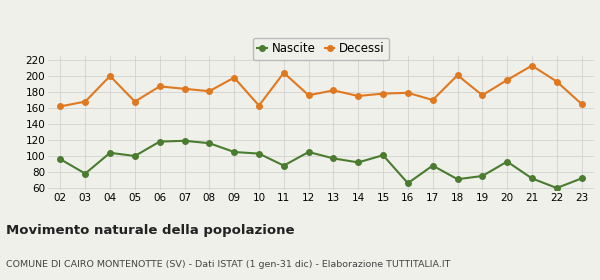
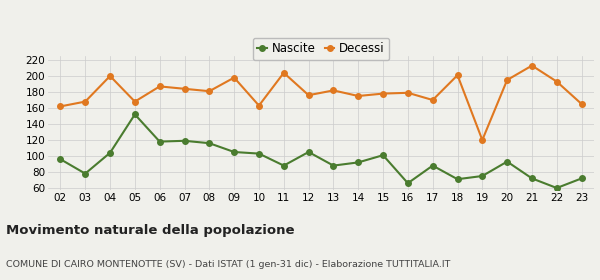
Nascite/05: 100 -> 152
Nascite/13: 97 -> 88
Decessi/19: 176 -> 120
